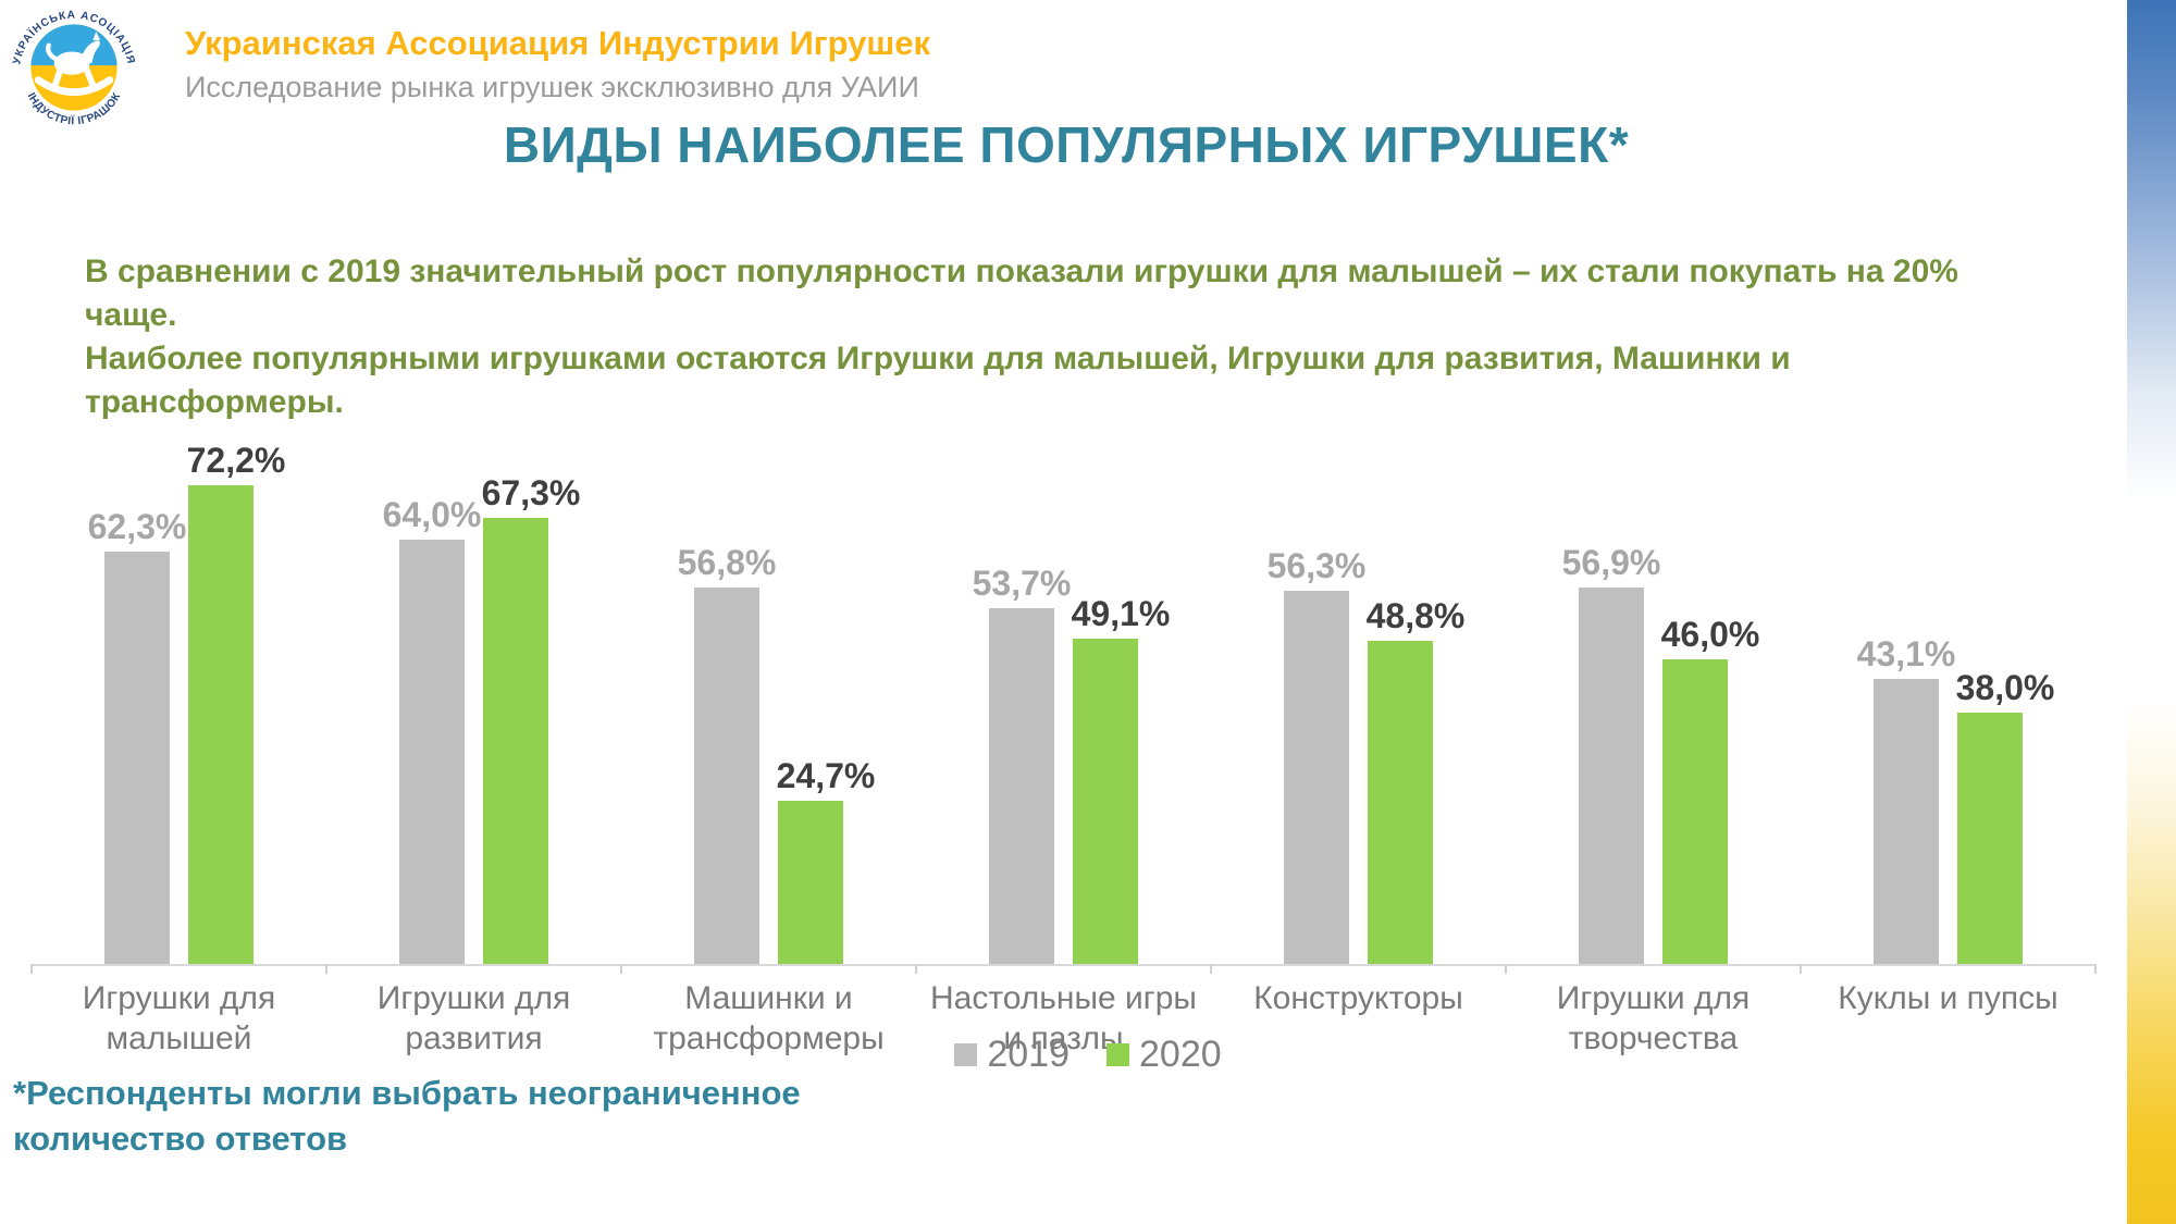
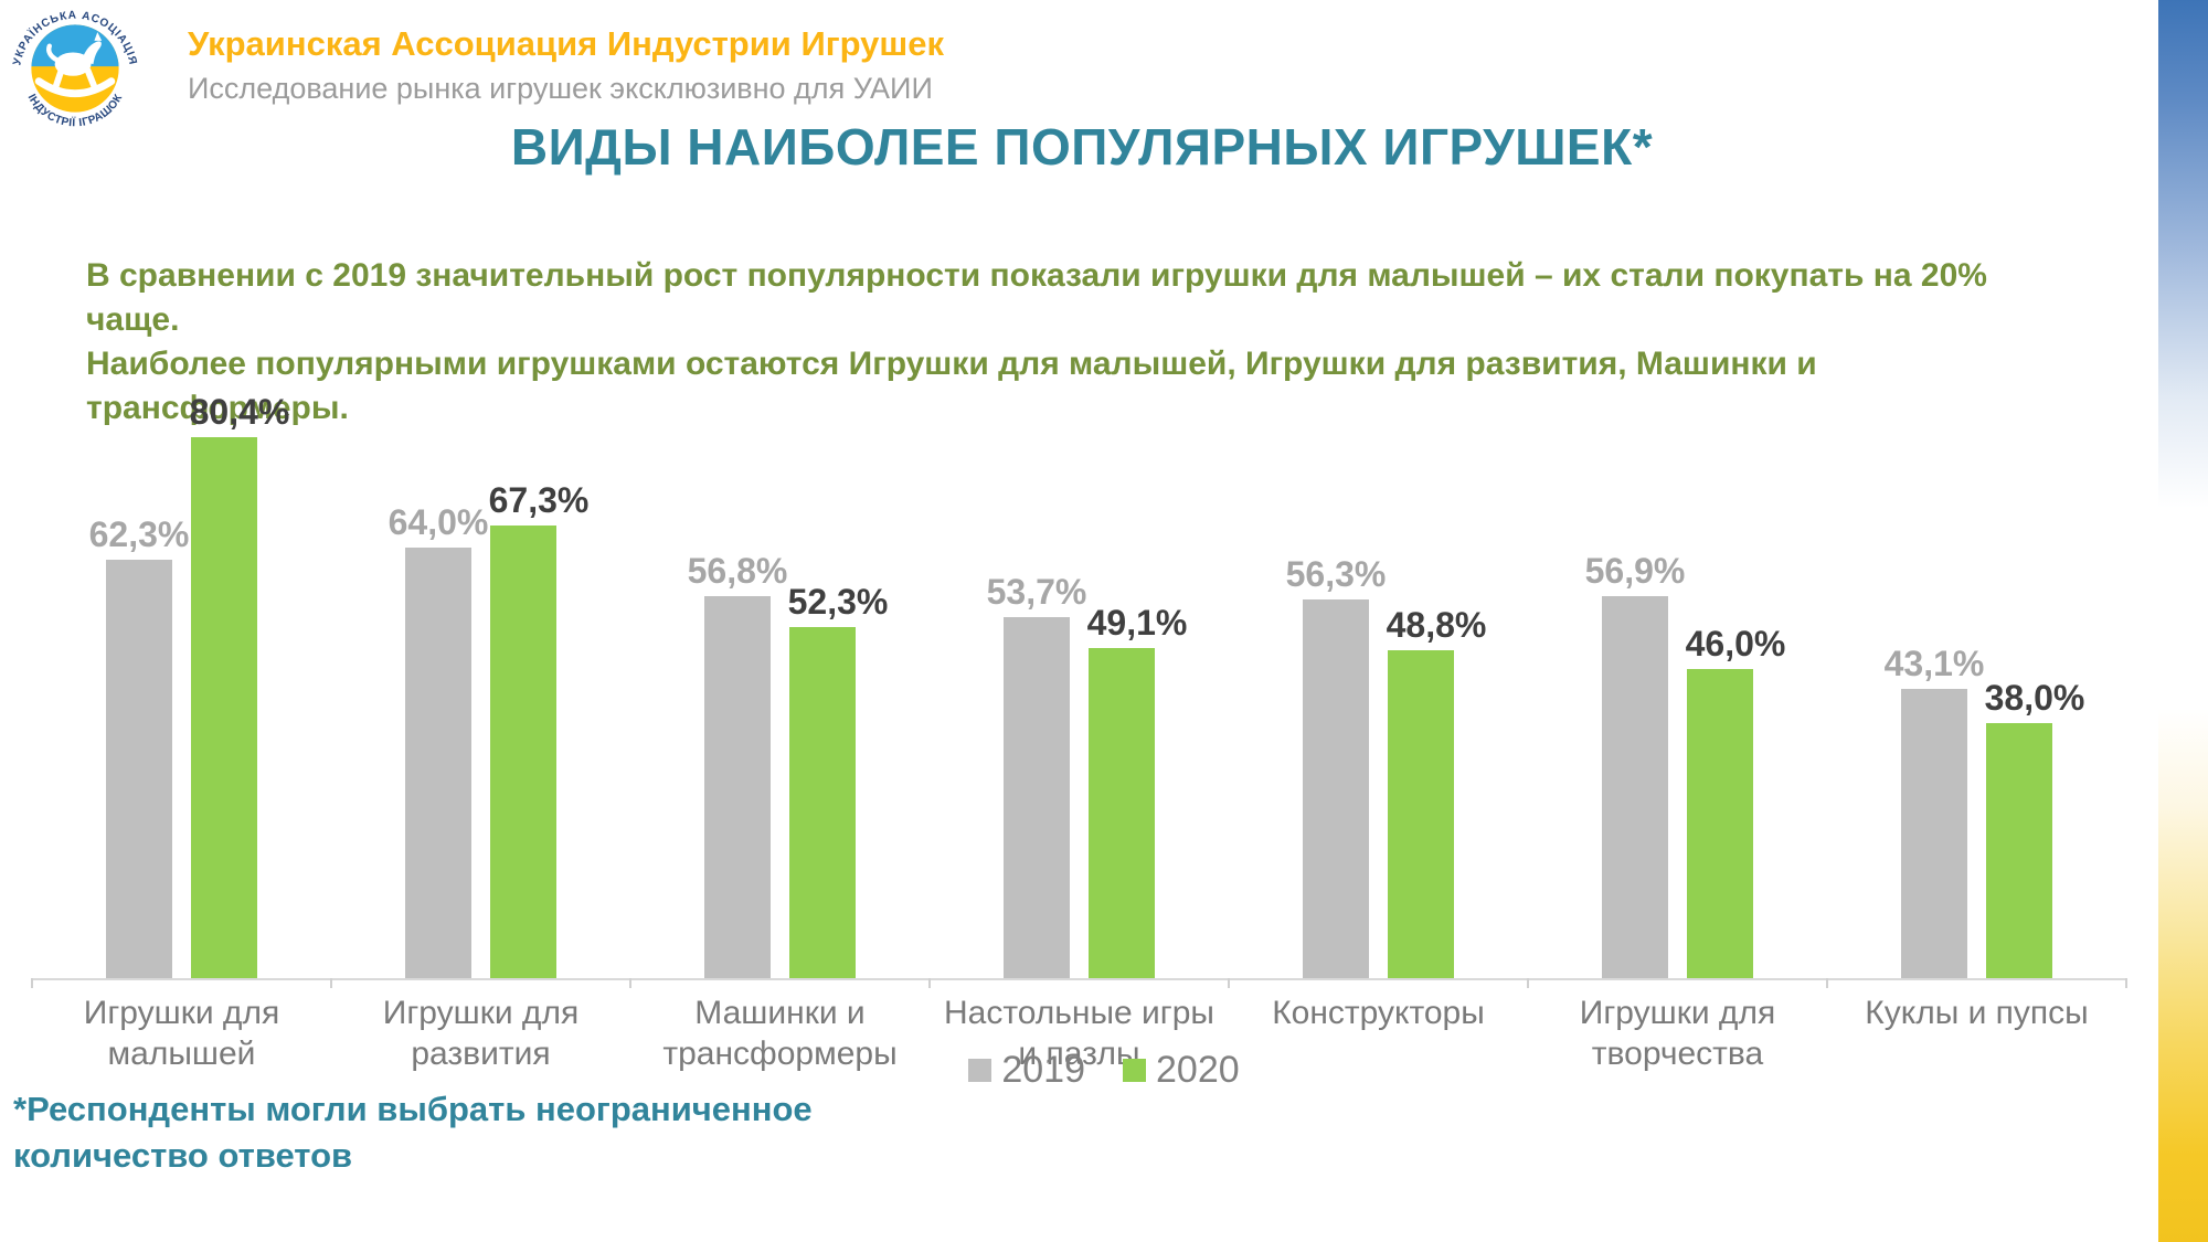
2020/Игрушки для малышей: 72,2% -> 80,4%
2020/Машинки и трансформеры: 24,7% -> 52,3%
